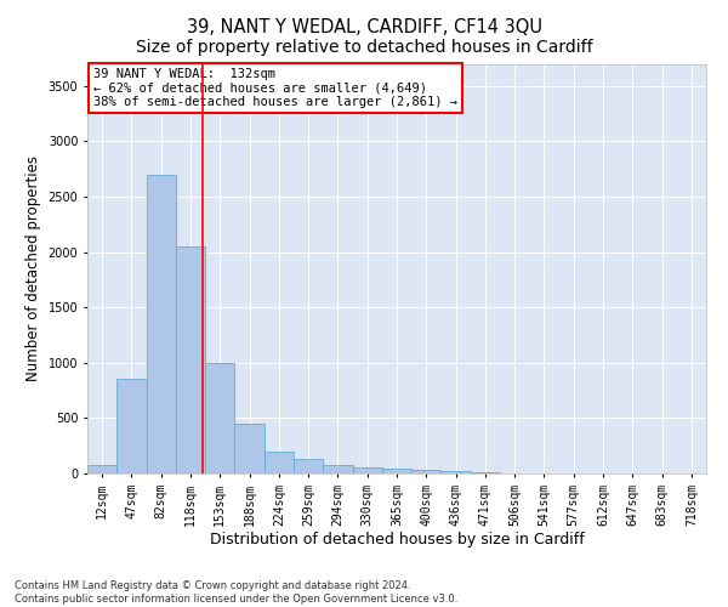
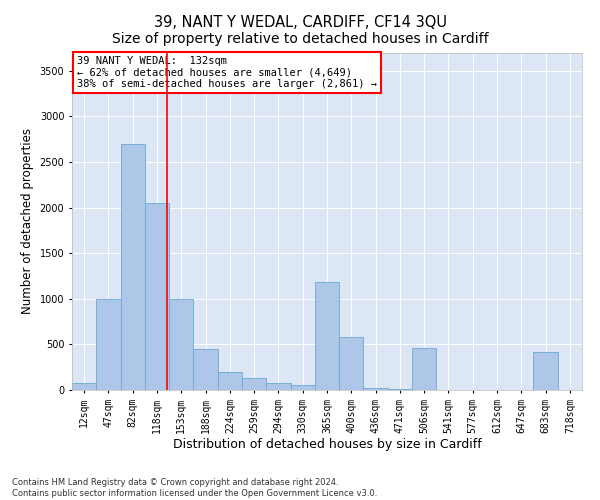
47sqm: 850 -> 1000
365sqm: 40 -> 1180
400sqm: 30 -> 580
506sqm: 0 -> 460
683sqm: 0 -> 420
